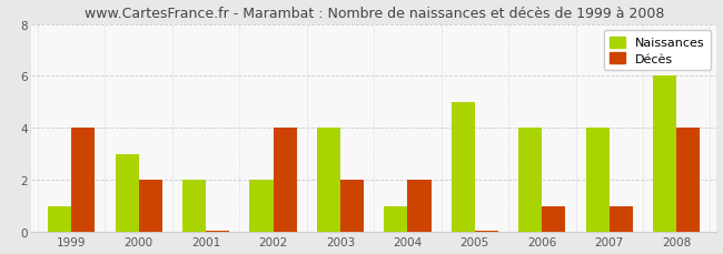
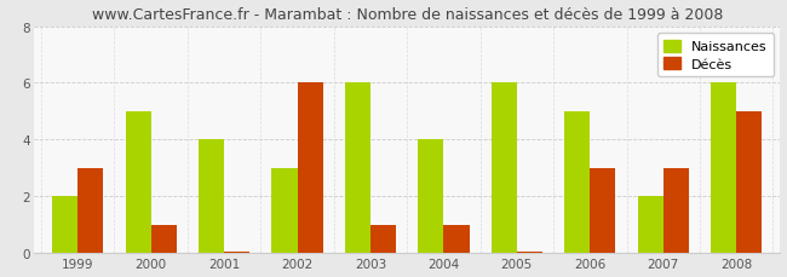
Naissances/1999: 1 -> 2
Décès/1999: 4.00 -> 3.00
Naissances/2000: 3 -> 5
Décès/2000: 2.00 -> 1.00
Naissances/2001: 2 -> 4
Naissances/2002: 2 -> 3
Décès/2002: 4.00 -> 6.00
Naissances/2003: 4 -> 6
Décès/2003: 2.00 -> 1.00
Naissances/2004: 1 -> 4
Décès/2004: 2.00 -> 1.00
Naissances/2005: 5 -> 6
Naissances/2006: 4 -> 5
Décès/2006: 1.00 -> 3.00
Naissances/2007: 4 -> 2
Décès/2007: 1.00 -> 3.00
Décès/2008: 4.00 -> 5.00
